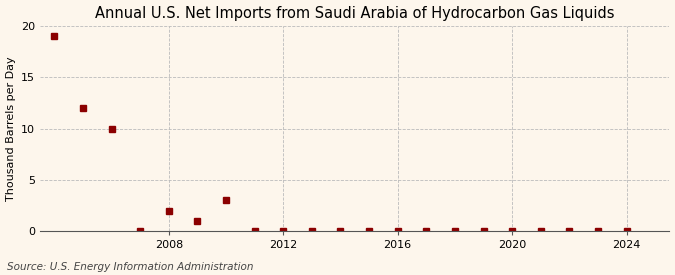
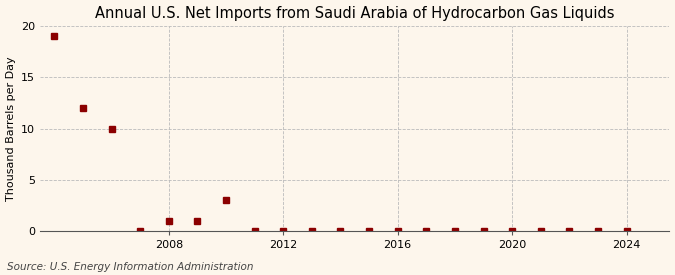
2008: 2 -> 1
